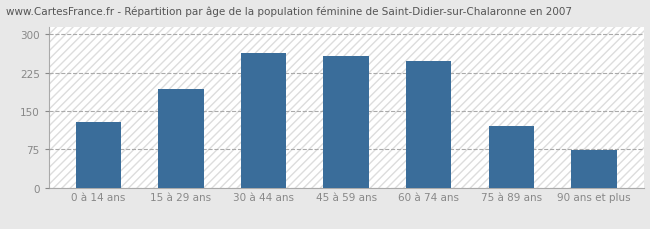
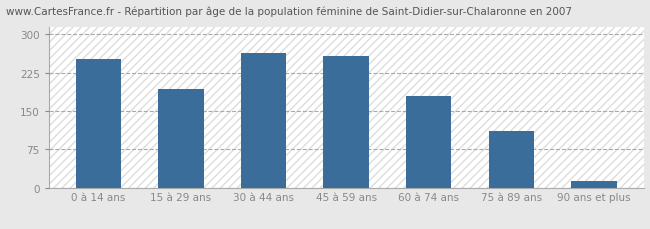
0 à 14 ans: 128 -> 252
60 à 74 ans: 248 -> 180
75 à 89 ans: 120 -> 110
90 ans et plus: 74 -> 13
